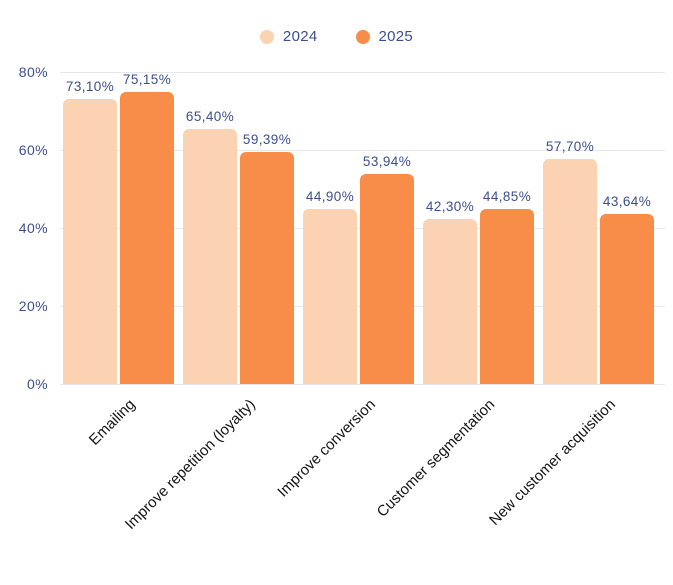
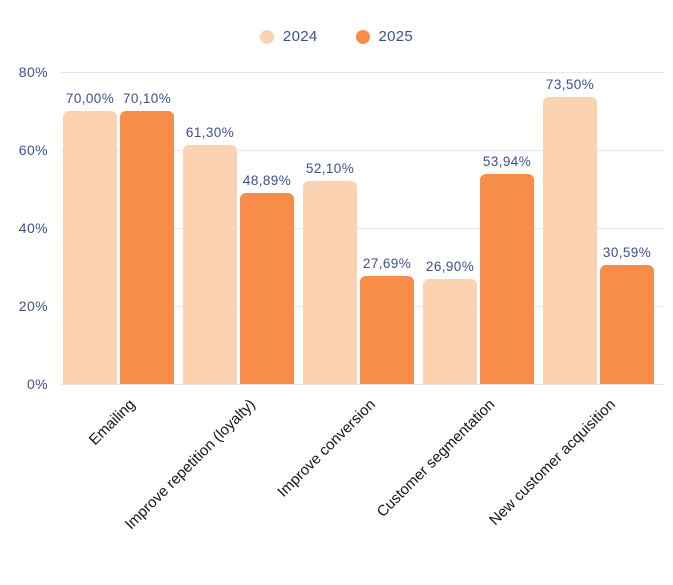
2024/Emailing: 73,10% -> 70,00%
2025/Emailing: 75,15% -> 70,10%
2024/Improve repetition (loyalty): 65,40% -> 61,30%
2025/Improve repetition (loyalty): 59,39% -> 48,89%
2024/Improve conversion: 44,90% -> 52,10%
2025/Improve conversion: 53,94% -> 27,69%
2024/Customer segmentation: 42,30% -> 26,90%
2025/Customer segmentation: 44,85% -> 53,94%
2024/New customer acquisition: 57,70% -> 73,50%
2025/New customer acquisition: 43,64% -> 30,59%
